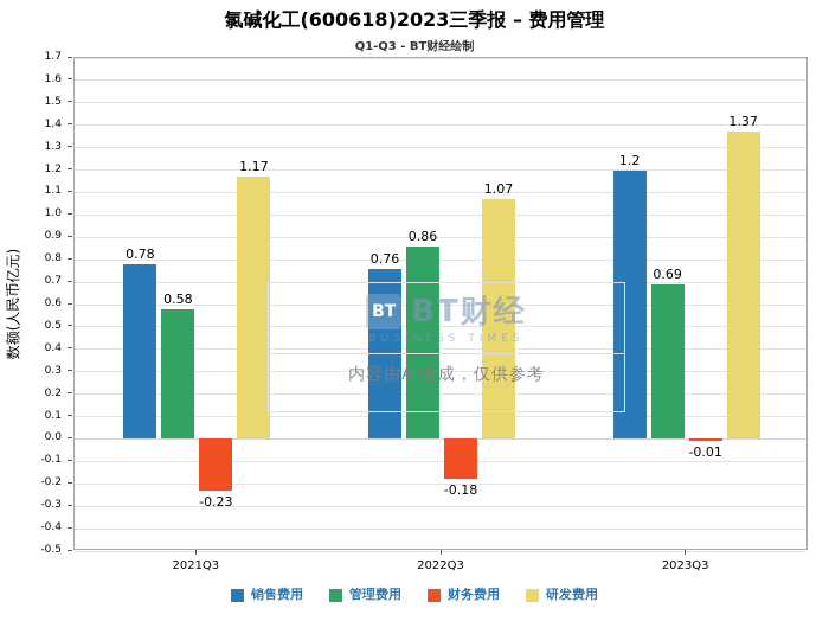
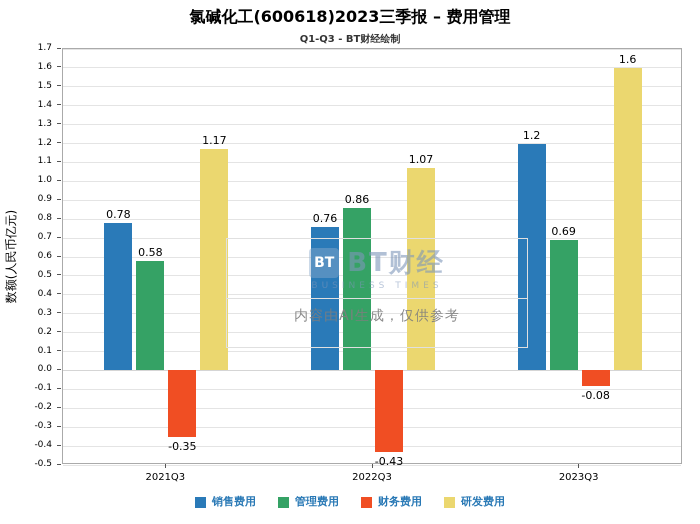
财务费用/2021Q3: -0.23 -> -0.35
财务费用/2022Q3: -0.18 -> -0.43
财务费用/2023Q3: -0.01 -> -0.08
研发费用/2023Q3: 1.37 -> 1.6
